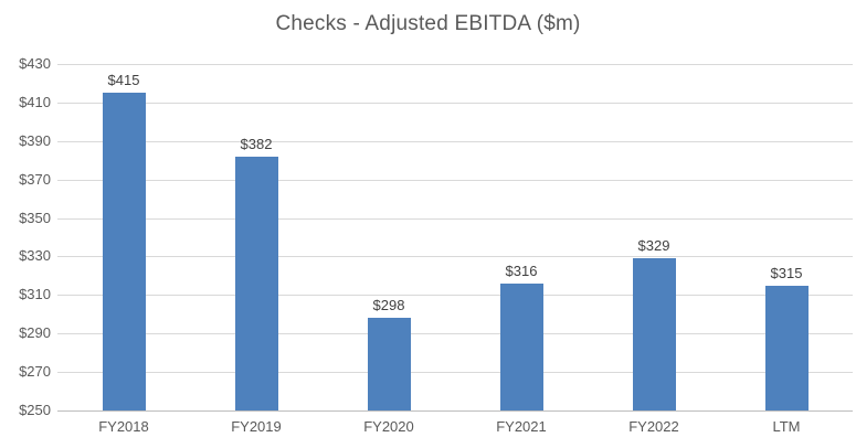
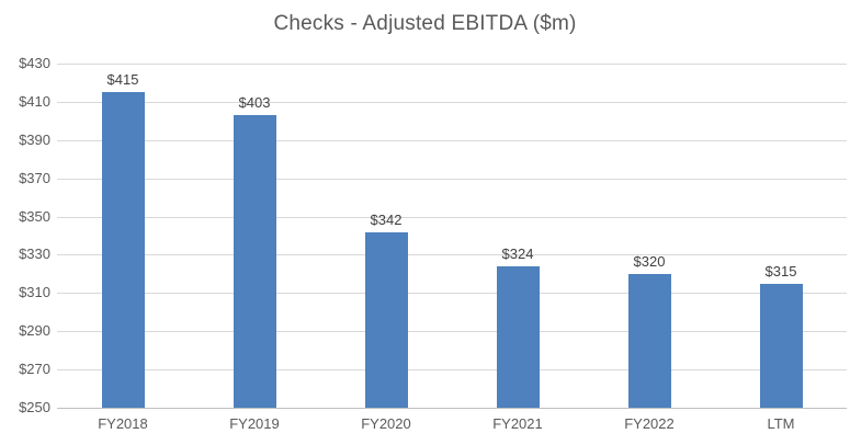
FY2019: $382 -> $403
FY2020: $298 -> $342
FY2021: $316 -> $324
FY2022: $329 -> $320
